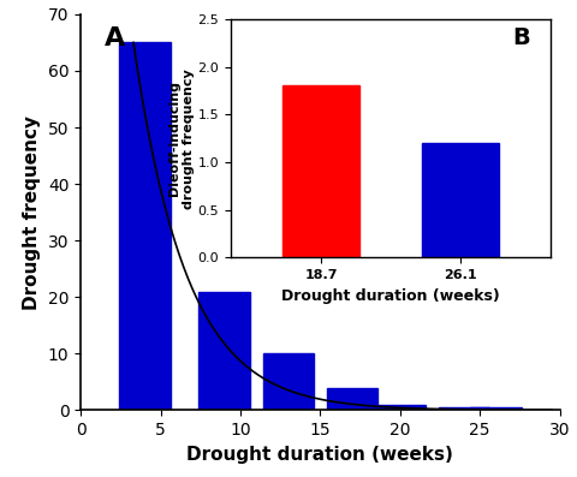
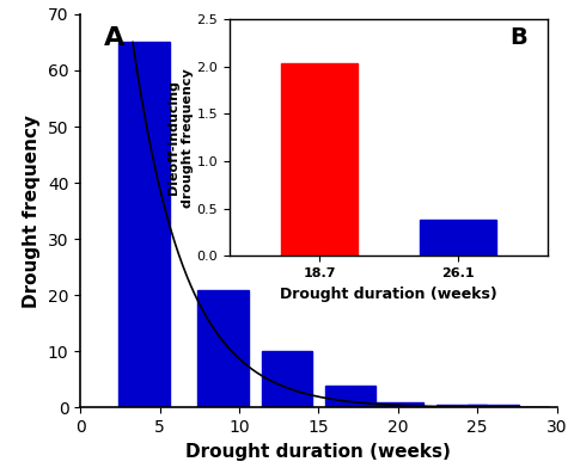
18.7: 1.80 -> 2.03
26.1: 1.20 -> 0.38
